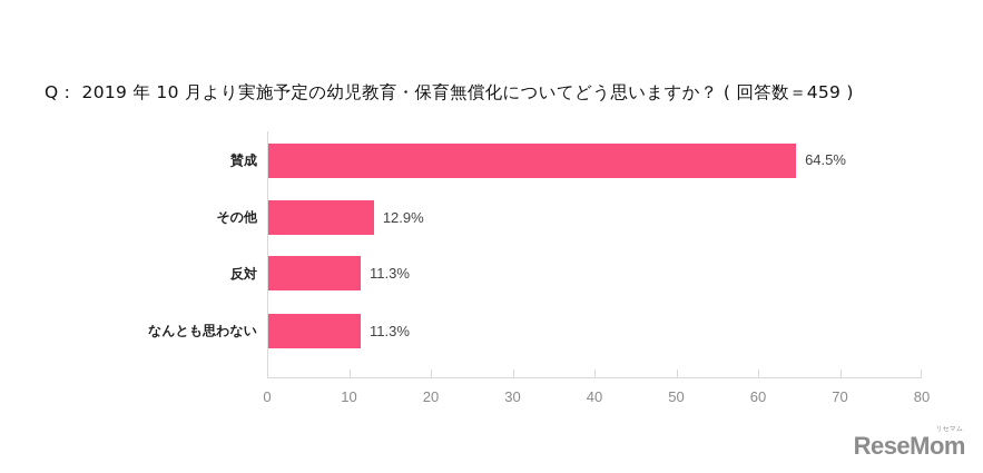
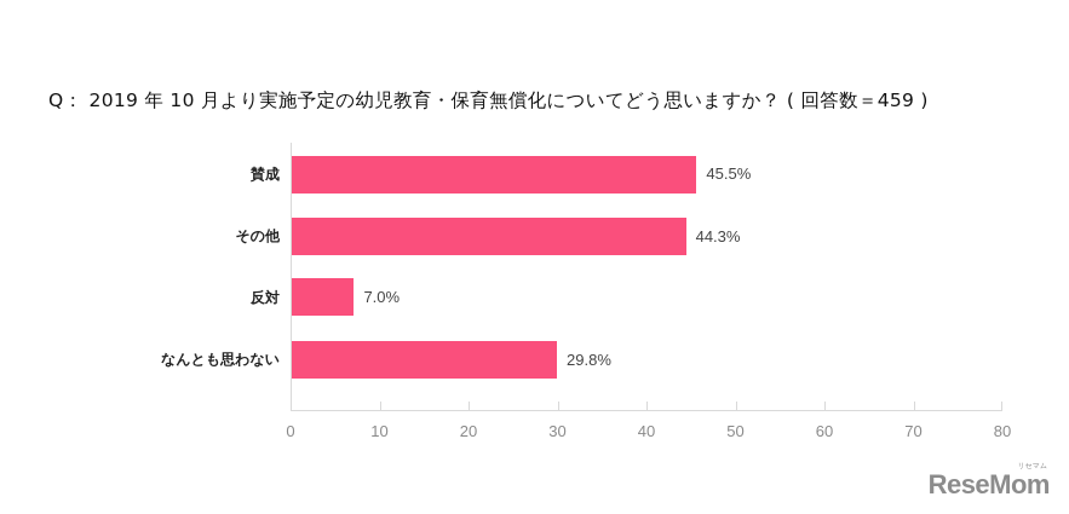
賛成: 64.5% -> 45.5%
その他: 12.9% -> 44.3%
反対: 11.3% -> 7.0%
なんとも思わない: 11.3% -> 29.8%
